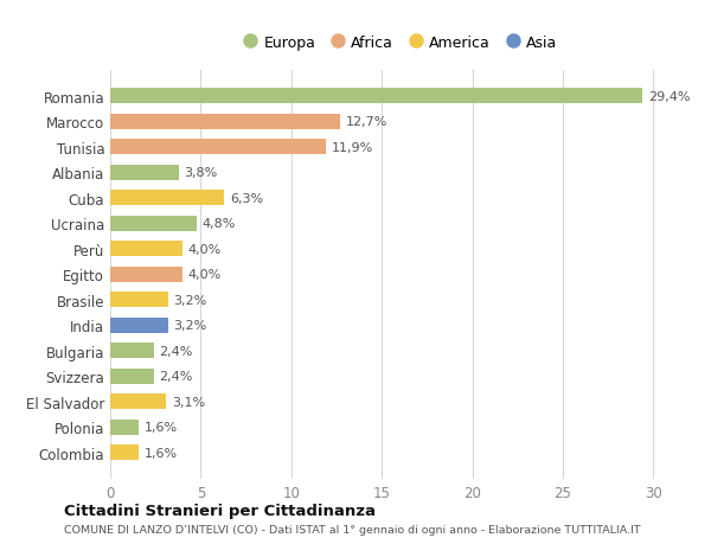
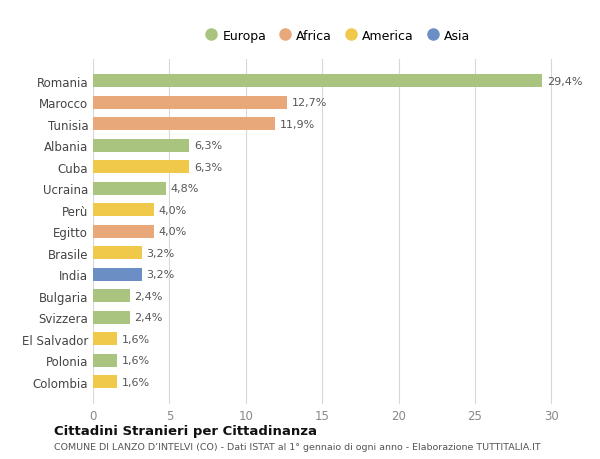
Albania: 3,8% -> 6,3%
El Salvador: 3,1% -> 1,6%
